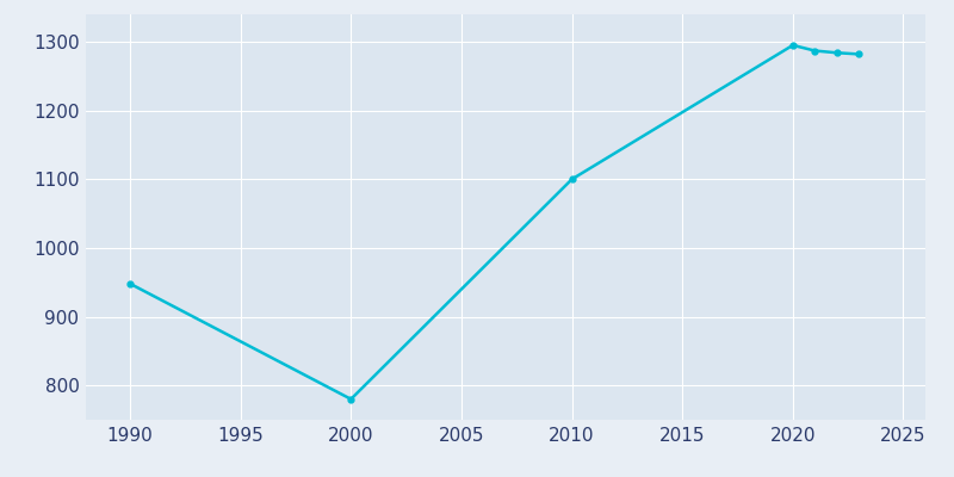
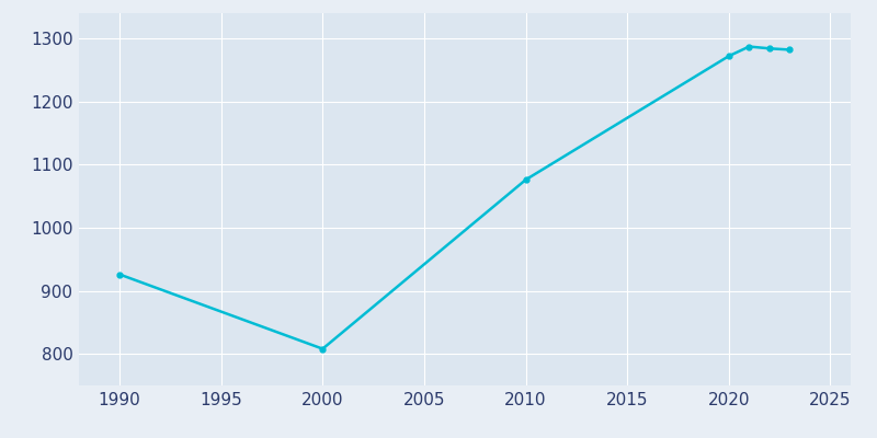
1990: 948 -> 926
2000: 780 -> 808
2010: 1100 -> 1076
2020: 1295 -> 1272
